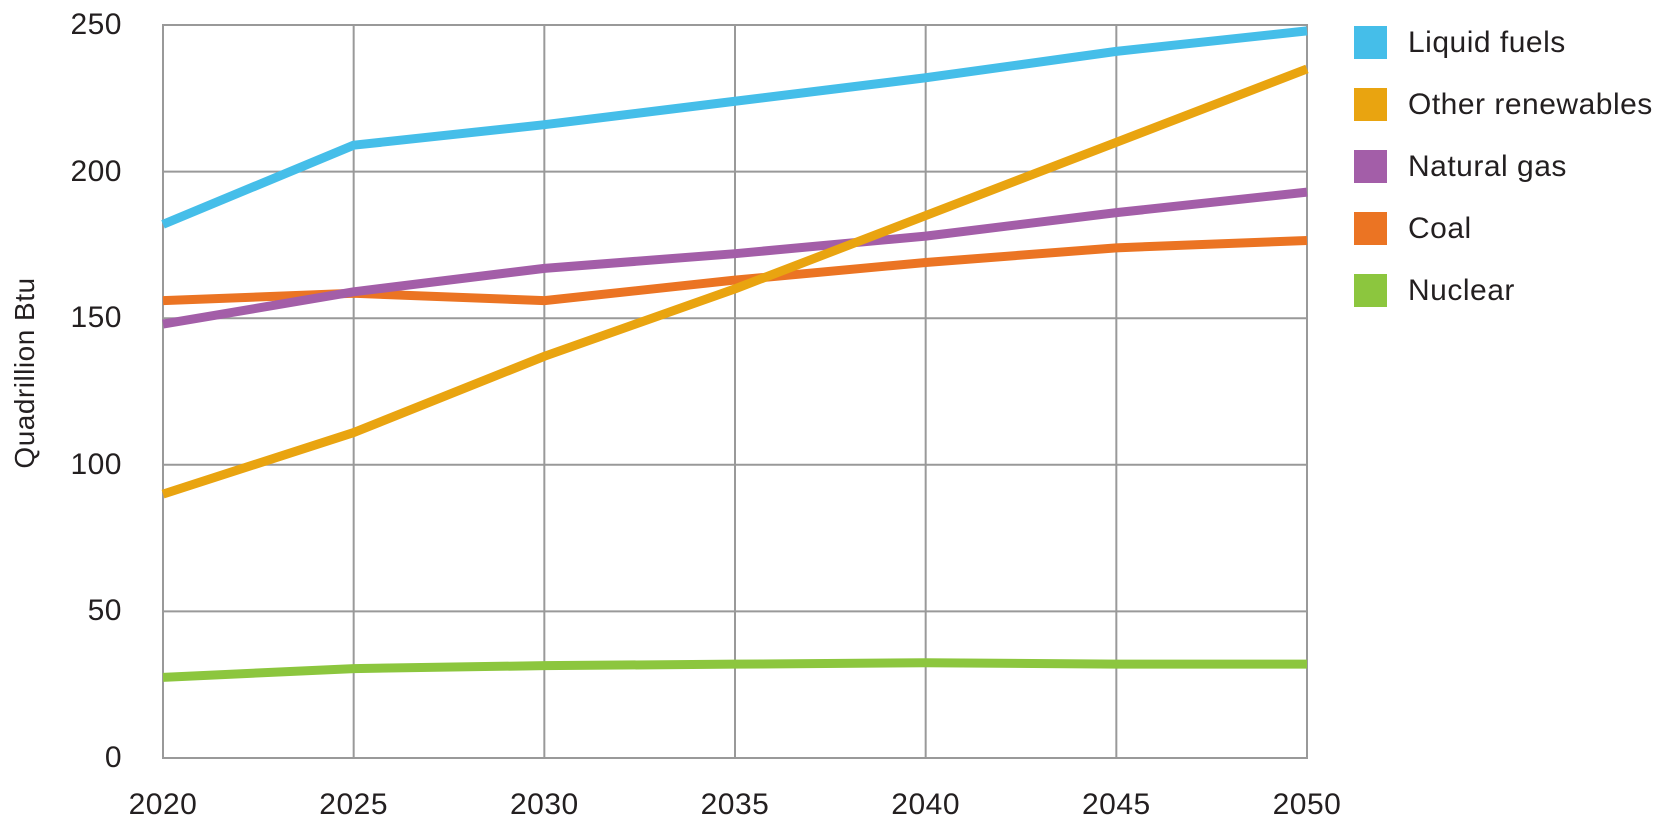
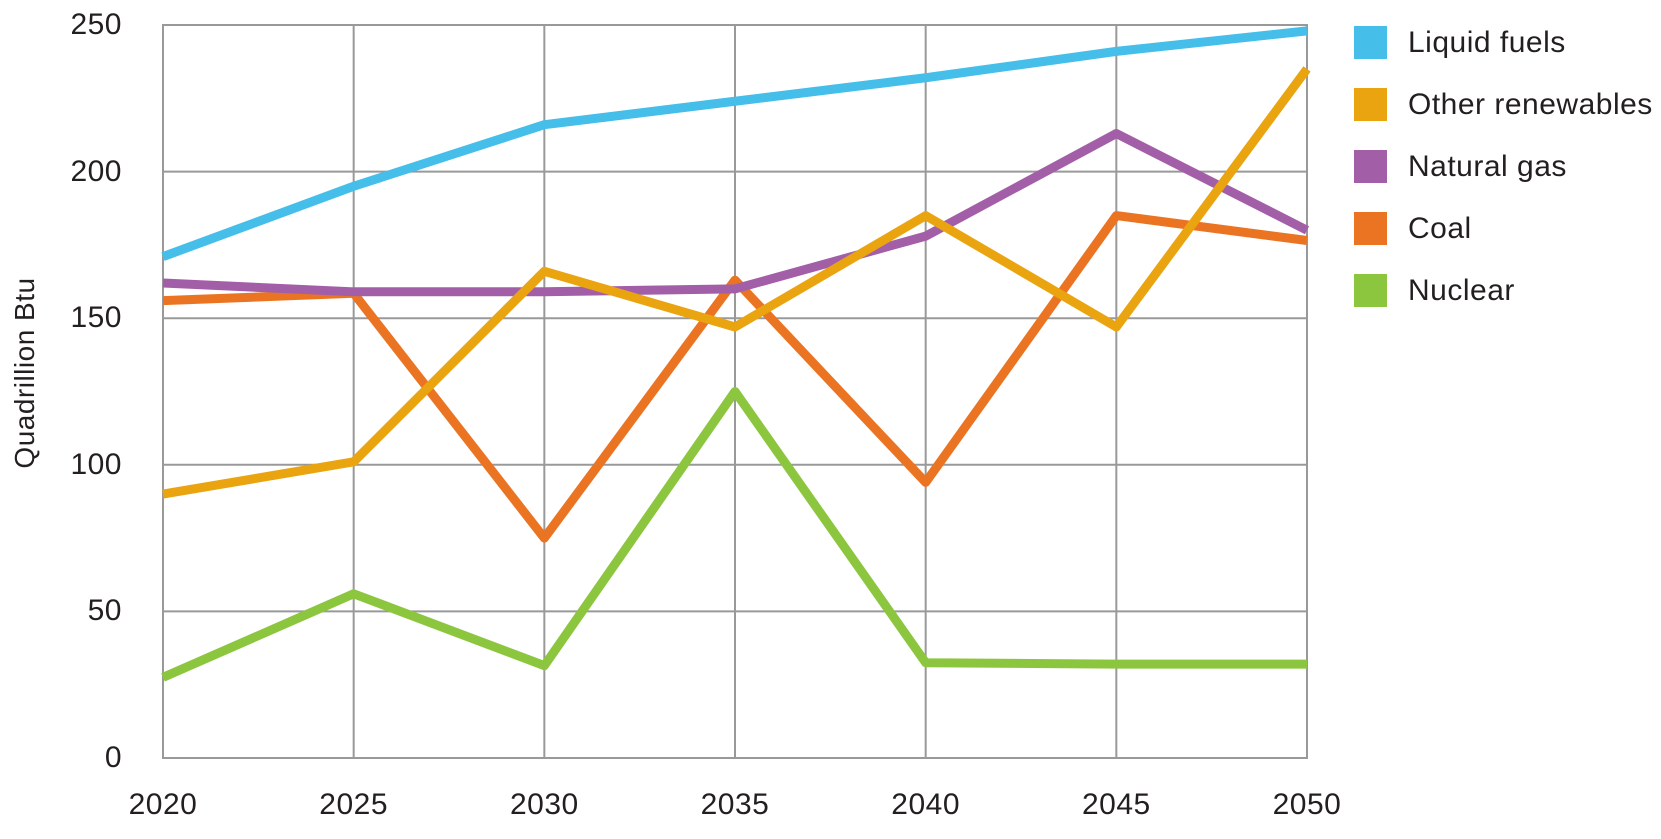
Liquid fuels/2020: 182 -> 171
Natural gas/2020: 148 -> 162
Liquid fuels/2025: 209 -> 195
Other renewables/2025: 111 -> 101
Nuclear/2025: 30 -> 56
Other renewables/2030: 137 -> 166
Natural gas/2030: 167 -> 159
Coal/2030: 156 -> 75
Other renewables/2035: 160 -> 147
Natural gas/2035: 172 -> 160
Nuclear/2035: 32 -> 125
Coal/2040: 169 -> 94
Other renewables/2045: 210 -> 147
Natural gas/2045: 186 -> 213
Coal/2045: 174 -> 185
Natural gas/2050: 193 -> 180
